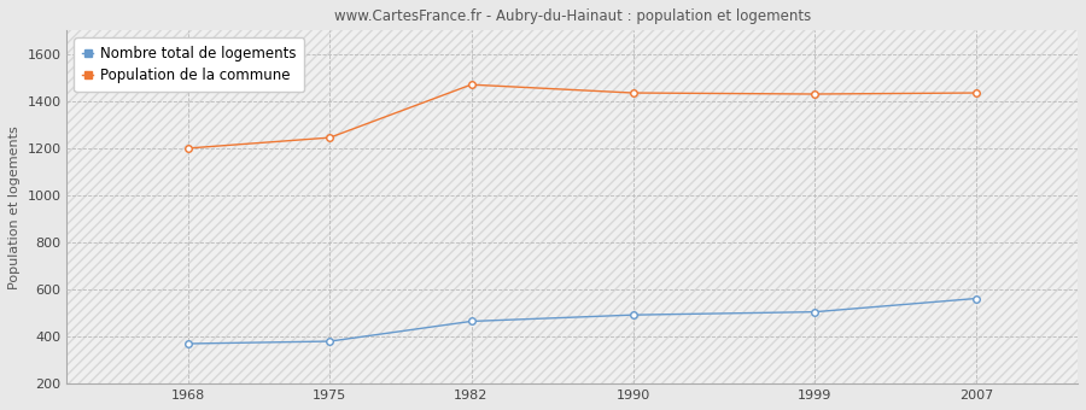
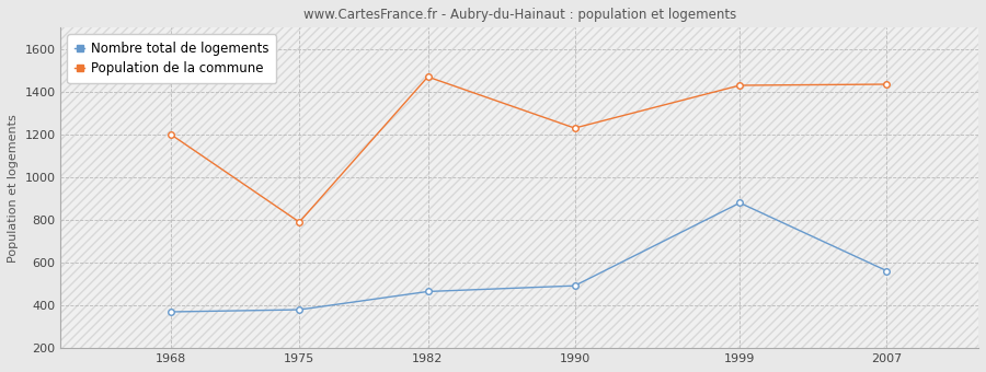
Population de la commune/1975: 1240 -> 790
Population de la commune/1990: 1440 -> 1230
Nombre total de logements/1999: 500 -> 880
